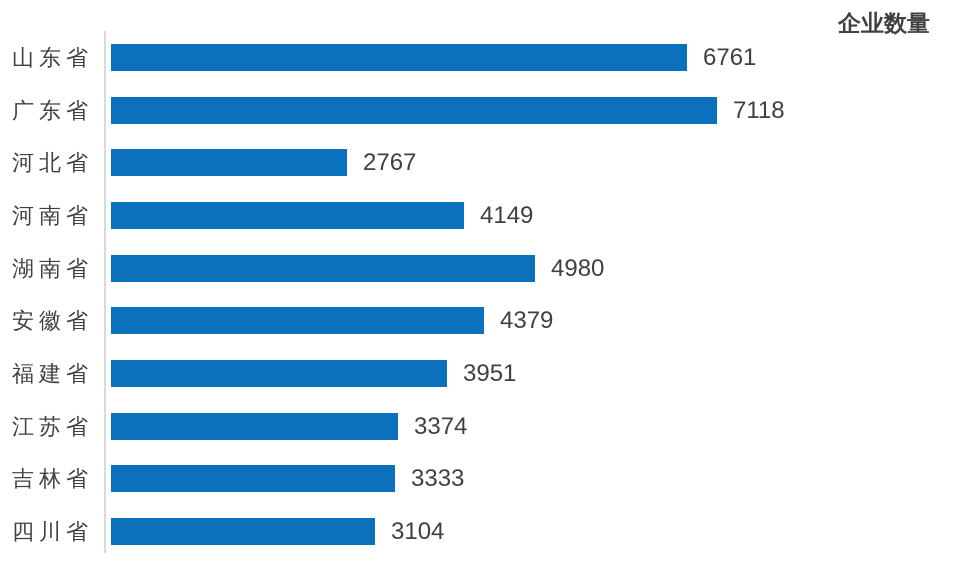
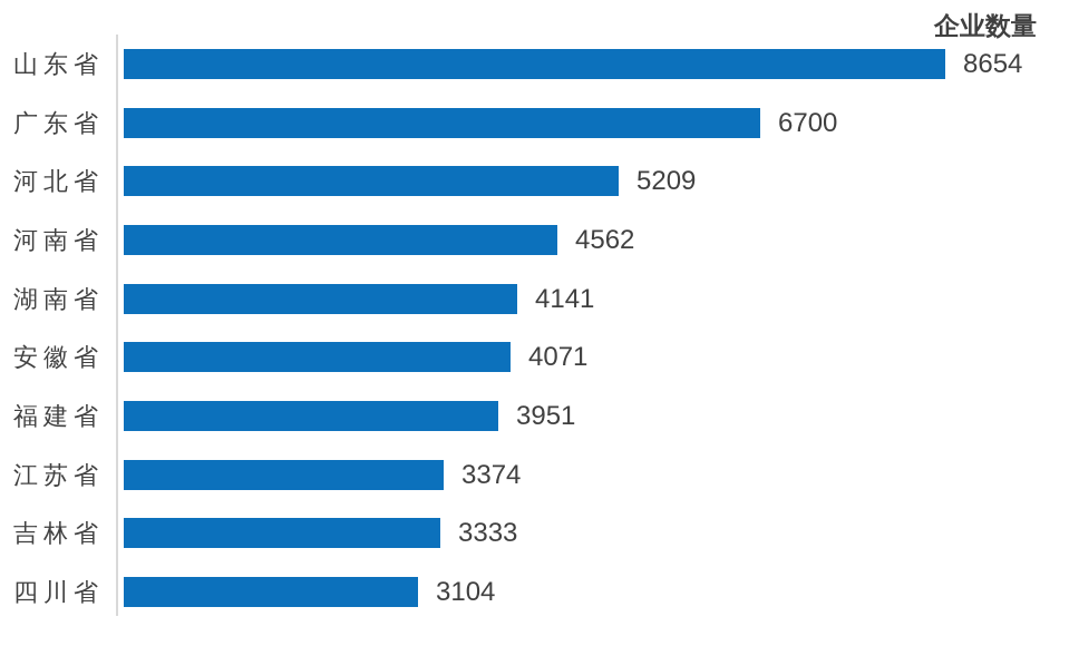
山东省: 6761 -> 8654
广东省: 7118 -> 6700
河北省: 2767 -> 5209
河南省: 4149 -> 4562
湖南省: 4980 -> 4141
安徽省: 4379 -> 4071
